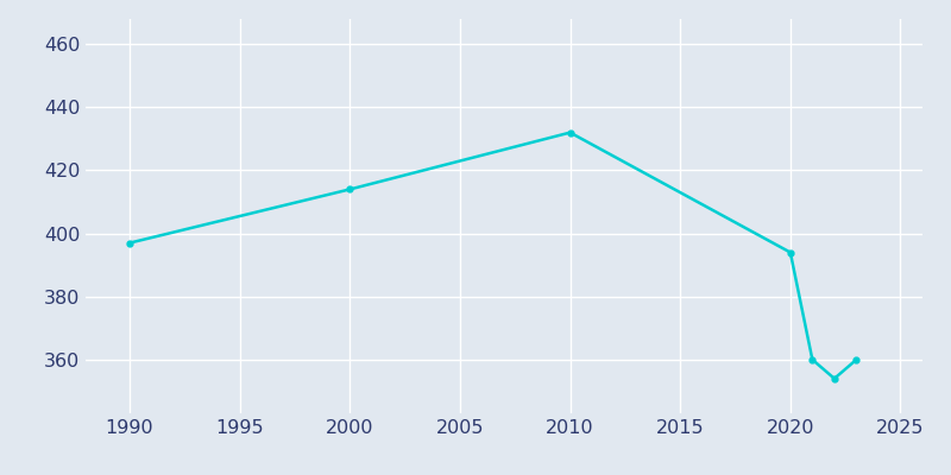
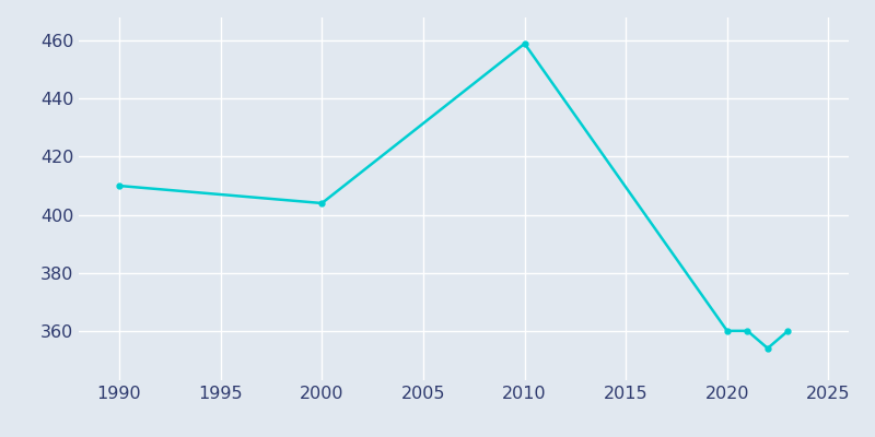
1990: 397 -> 410
2000: 414 -> 404
2010: 432 -> 459
2020: 394 -> 360
